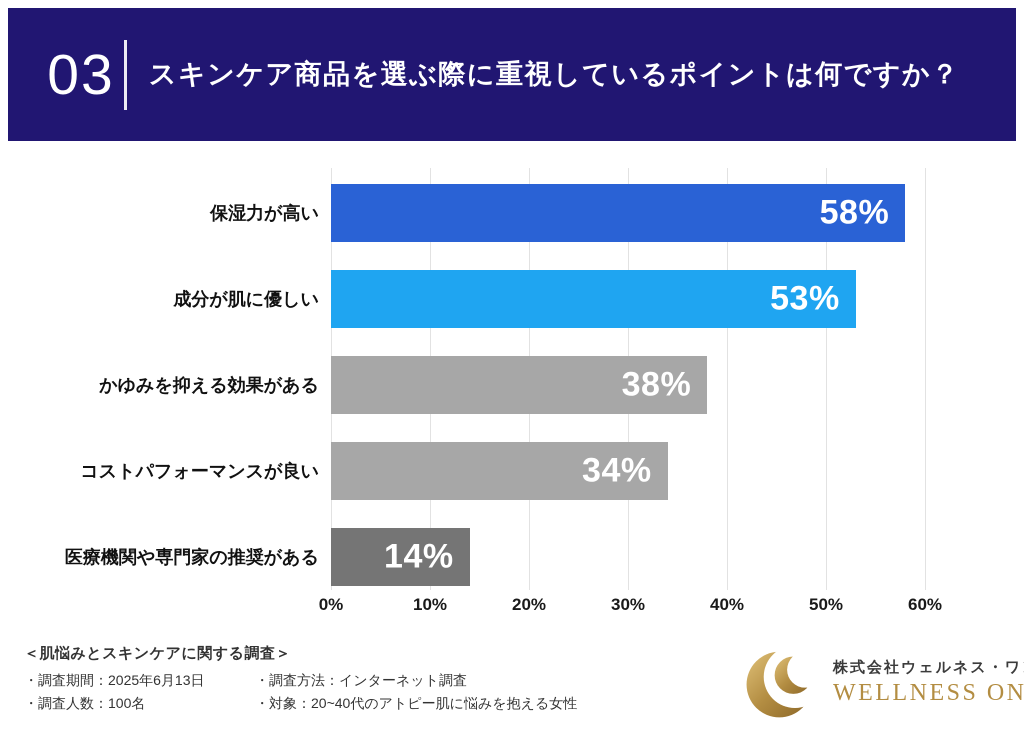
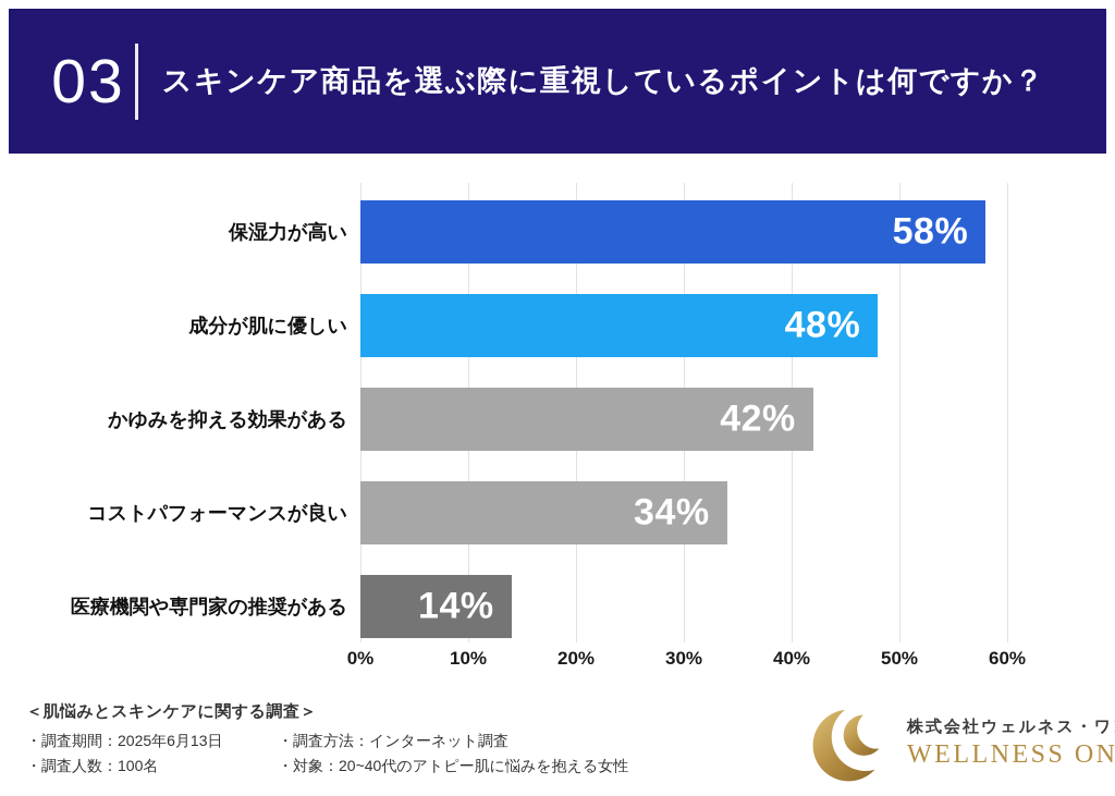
成分が肌に優しい: 53% -> 48%
かゆみを抑える効果がある: 38% -> 42%
